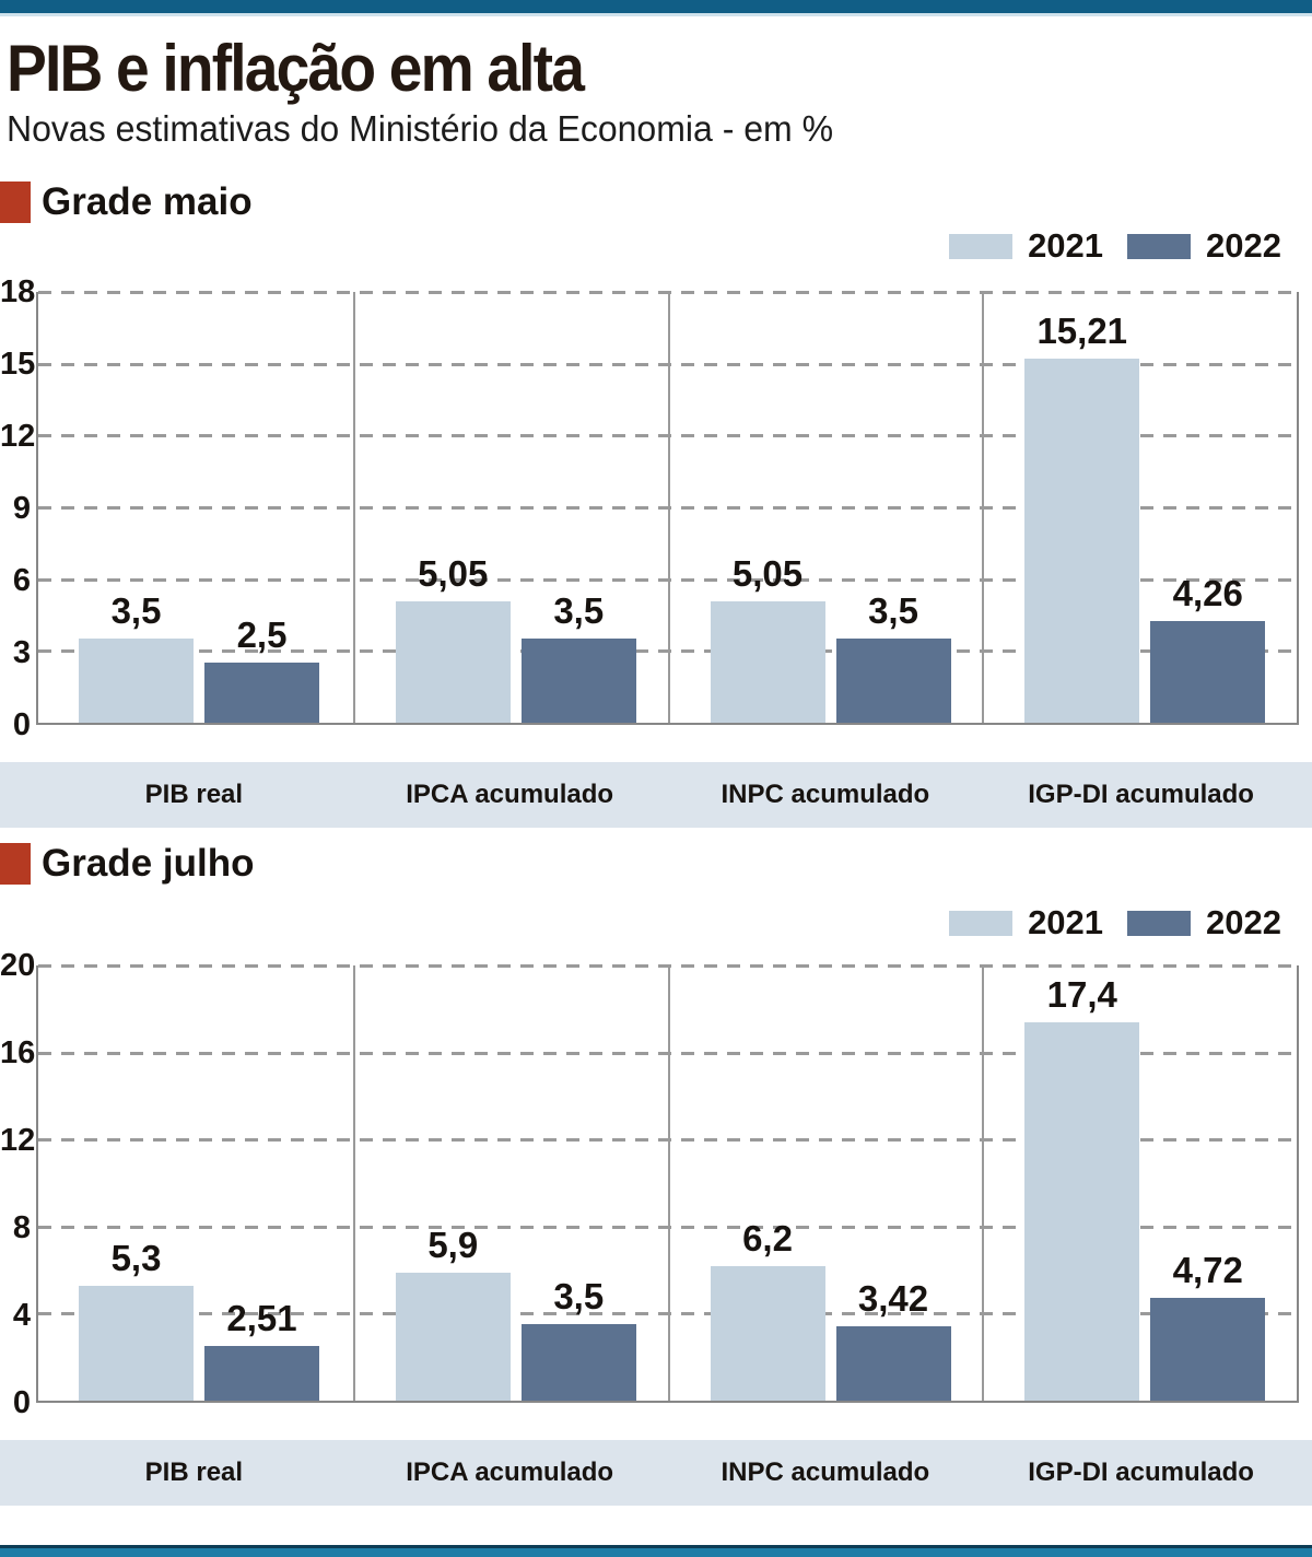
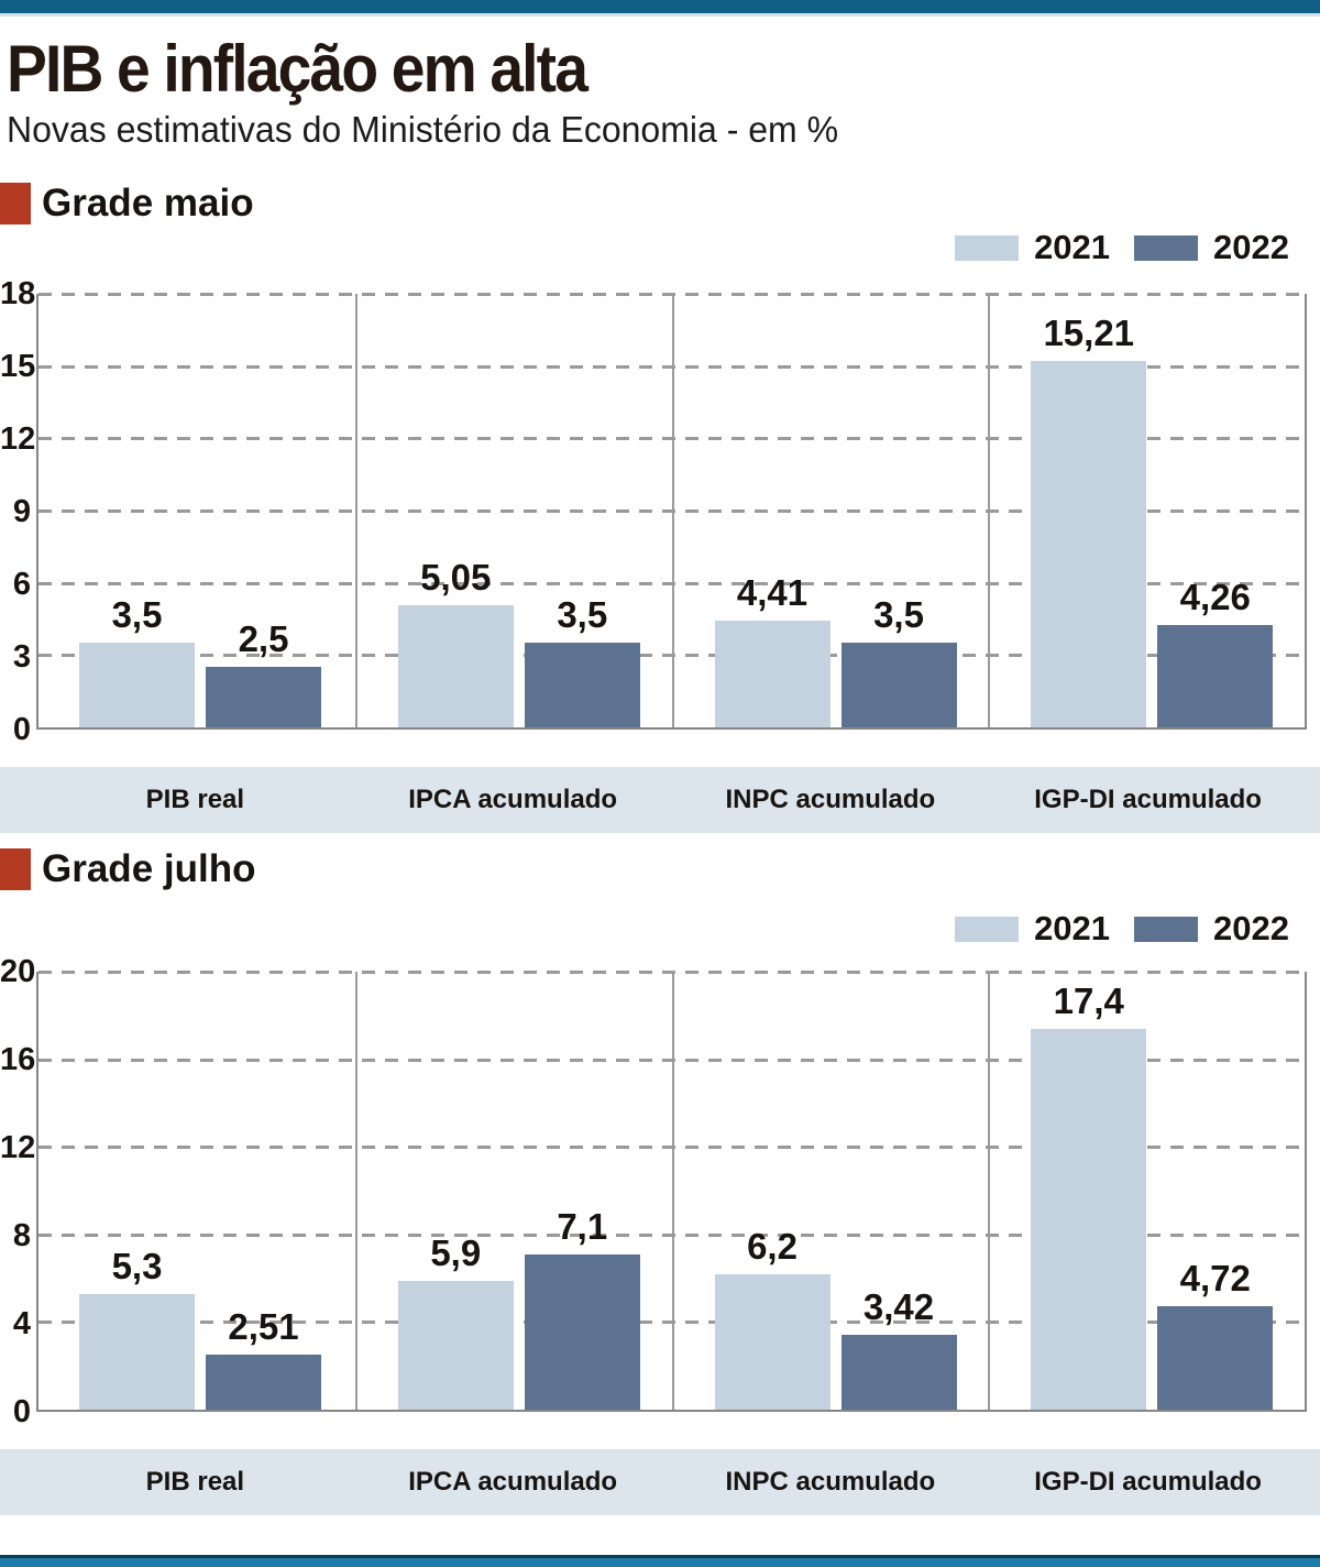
Grade maio/2021/INPC acumulado: 5,05 -> 4,41
Grade julho/2022/IPCA acumulado: 3,5 -> 7,1
